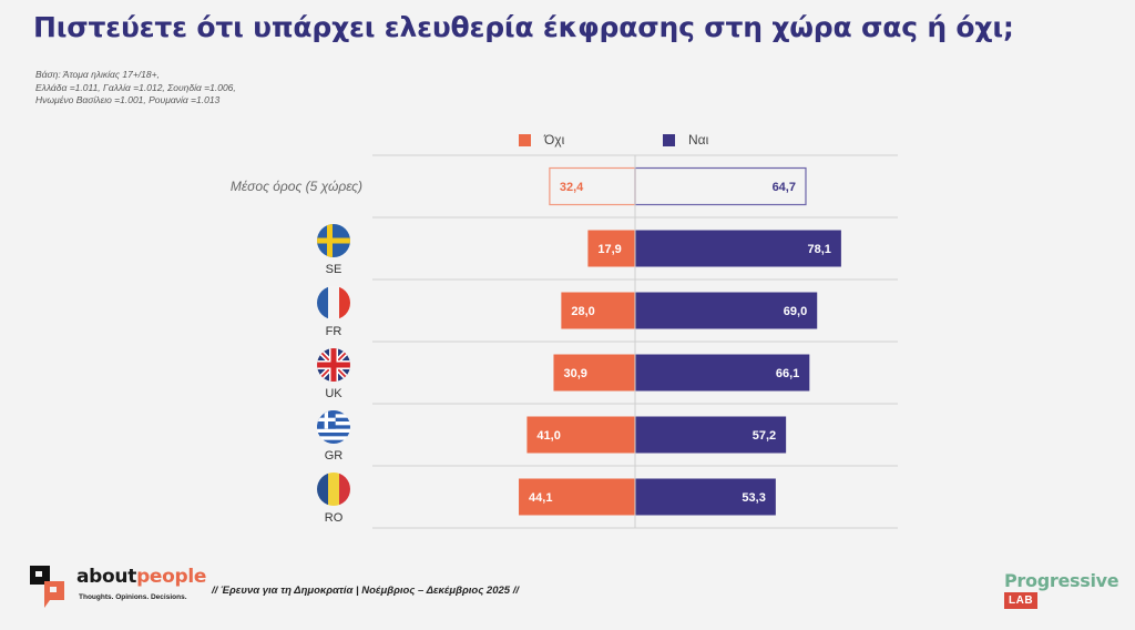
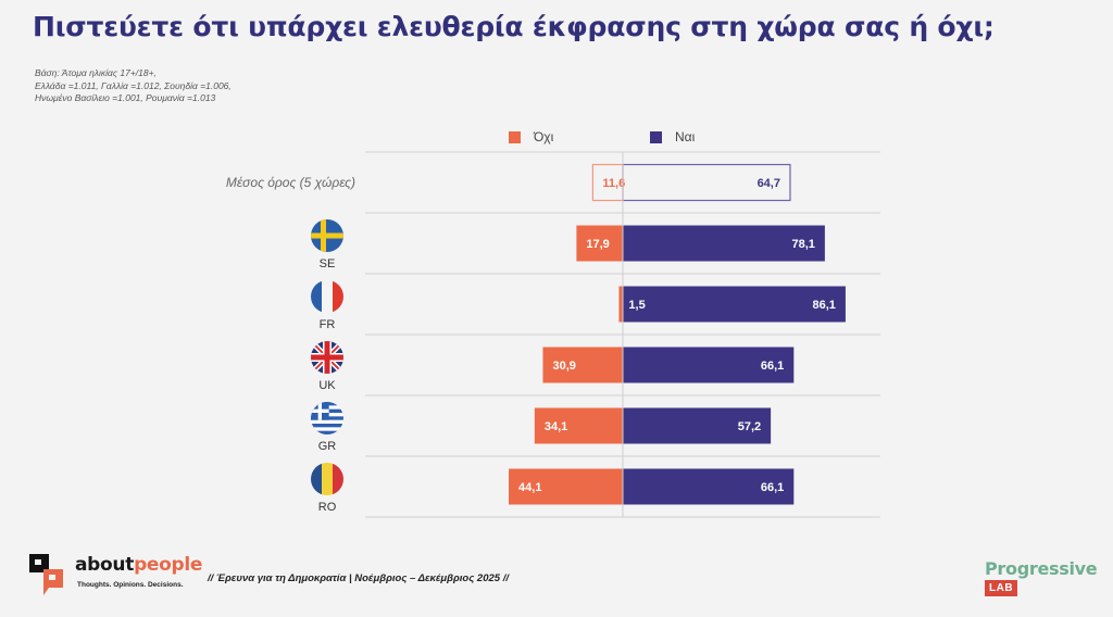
Όχι/Μέσος όρος (5 χώρες): 32,4 -> 11,6
Όχι/FR: 28,0 -> 1,5
Ναι/FR: 69,0 -> 86,1
Όχι/GR: 41,0 -> 34,1
Ναι/RO: 53,3 -> 66,1
